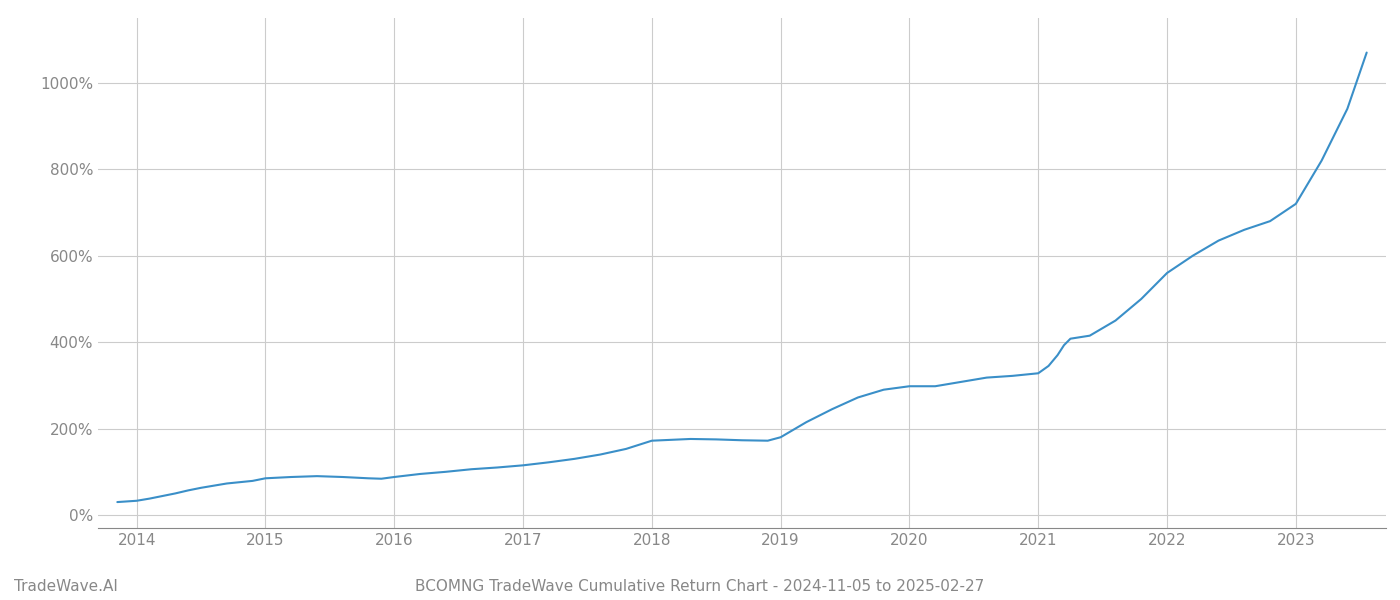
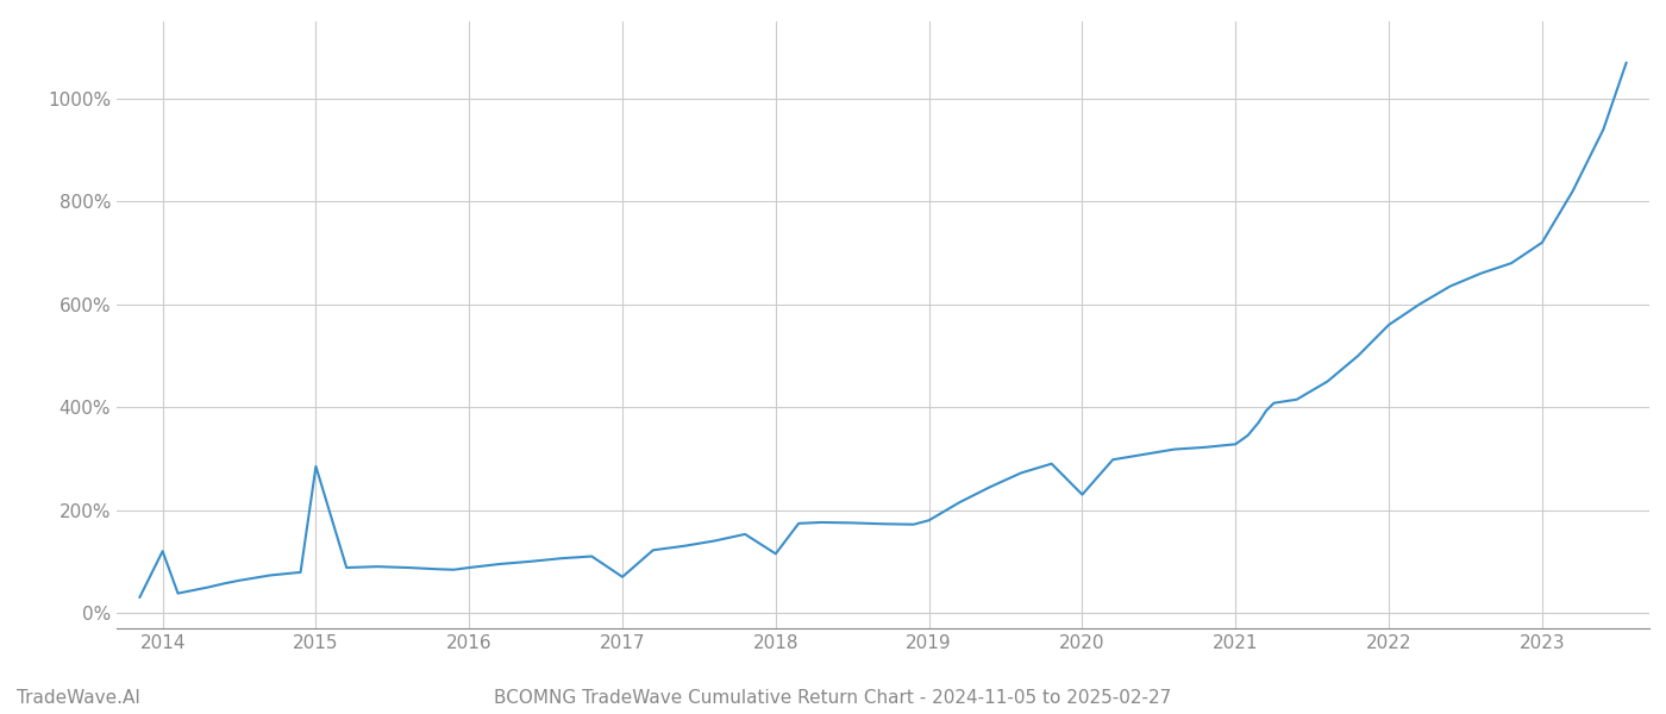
2014: 33% -> 120%
2015: 85% -> 285%
2017: 115% -> 70%
2018: 172% -> 115%
2020: 298% -> 230%
